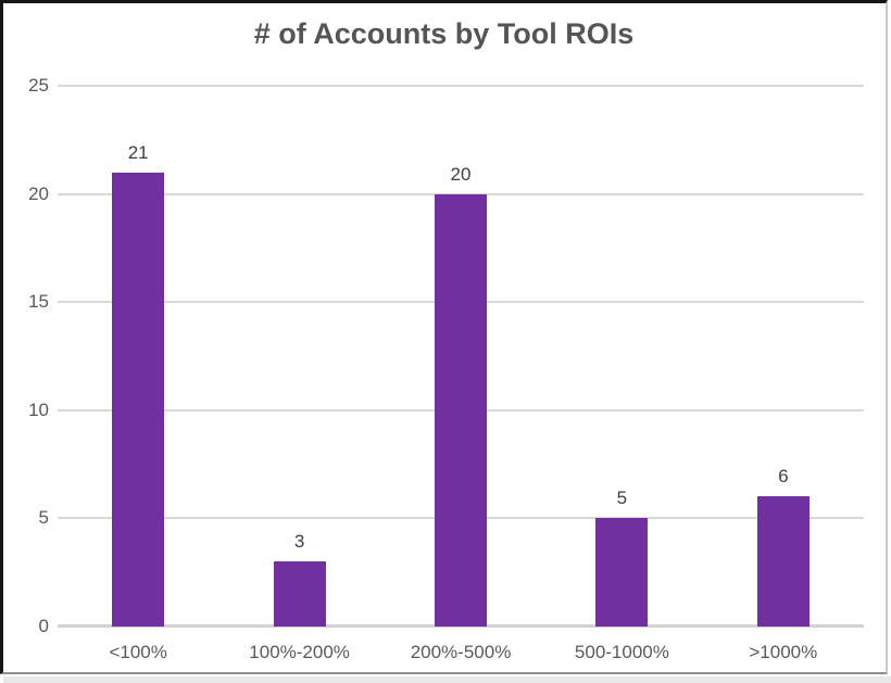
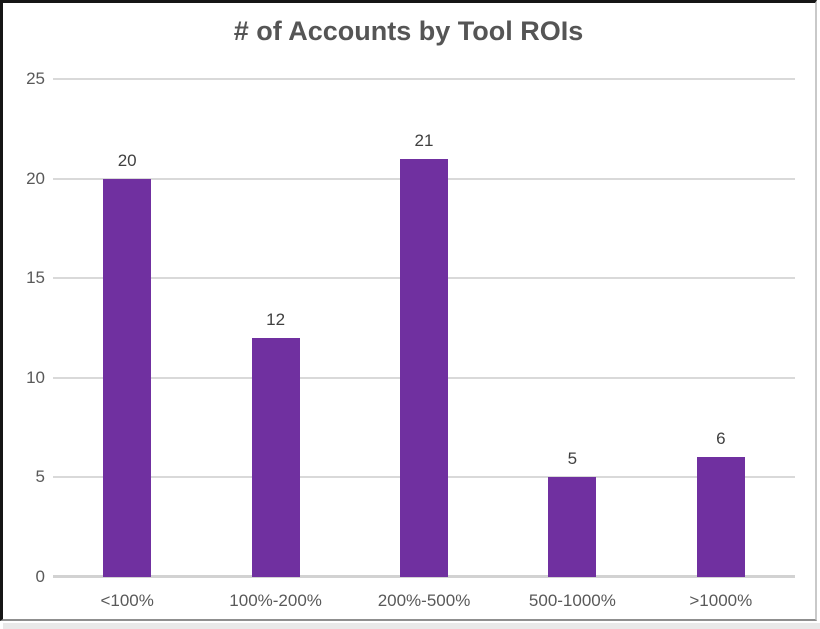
<100%: 21 -> 20
100%-200%: 3 -> 12
200%-500%: 20 -> 21
